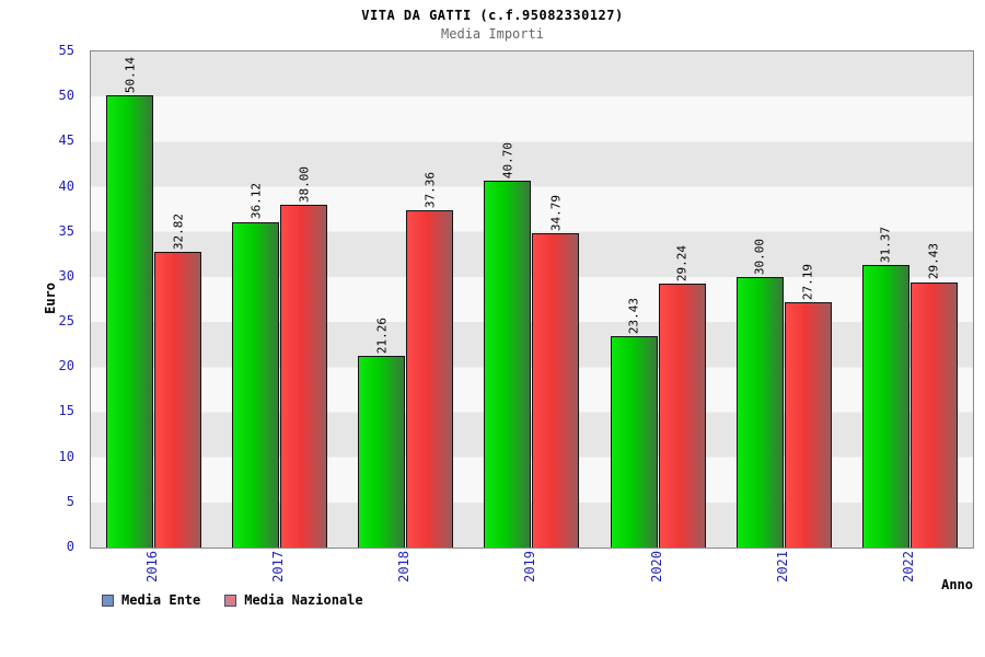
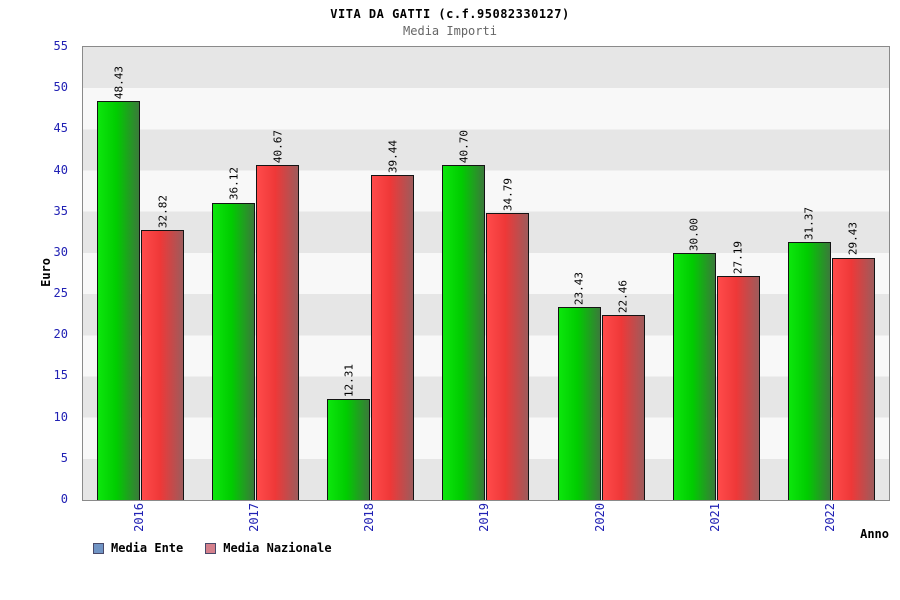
Media Ente/2016: 50.14 -> 48.43
Media Nazionale/2017: 38.00 -> 40.67
Media Ente/2018: 21.26 -> 12.31
Media Nazionale/2018: 37.36 -> 39.44
Media Nazionale/2020: 29.24 -> 22.46
